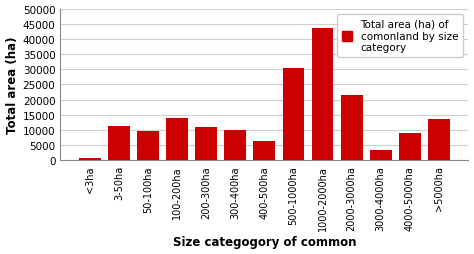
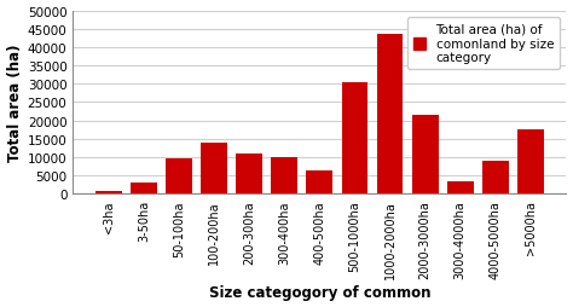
3-50ha: 11200 -> 3000
>5000ha: 13500 -> 17500
